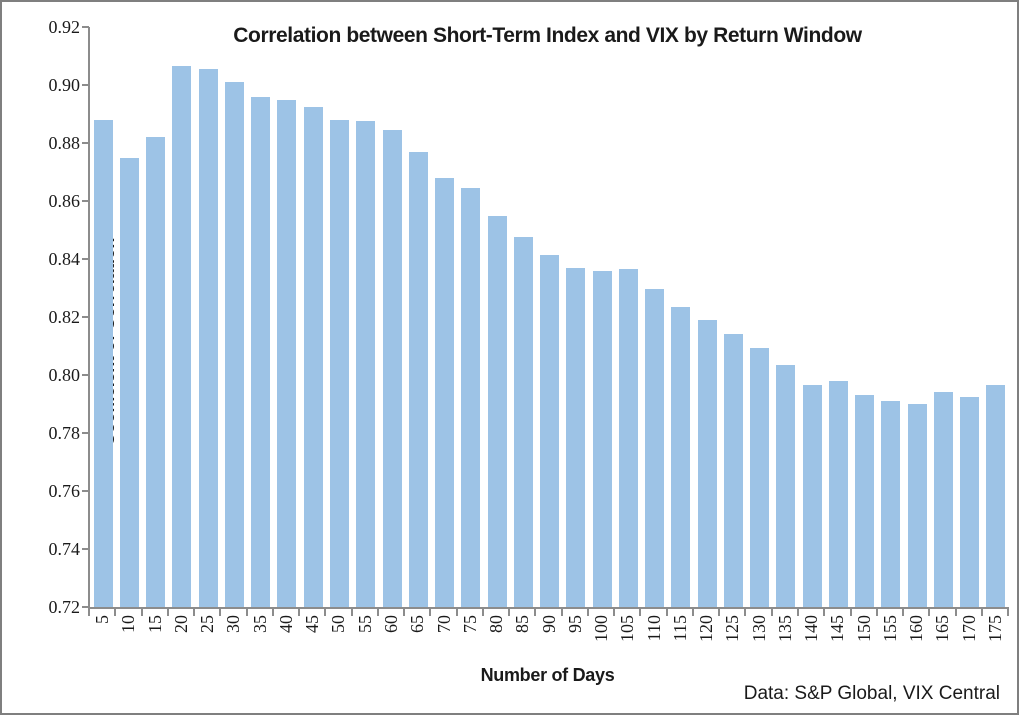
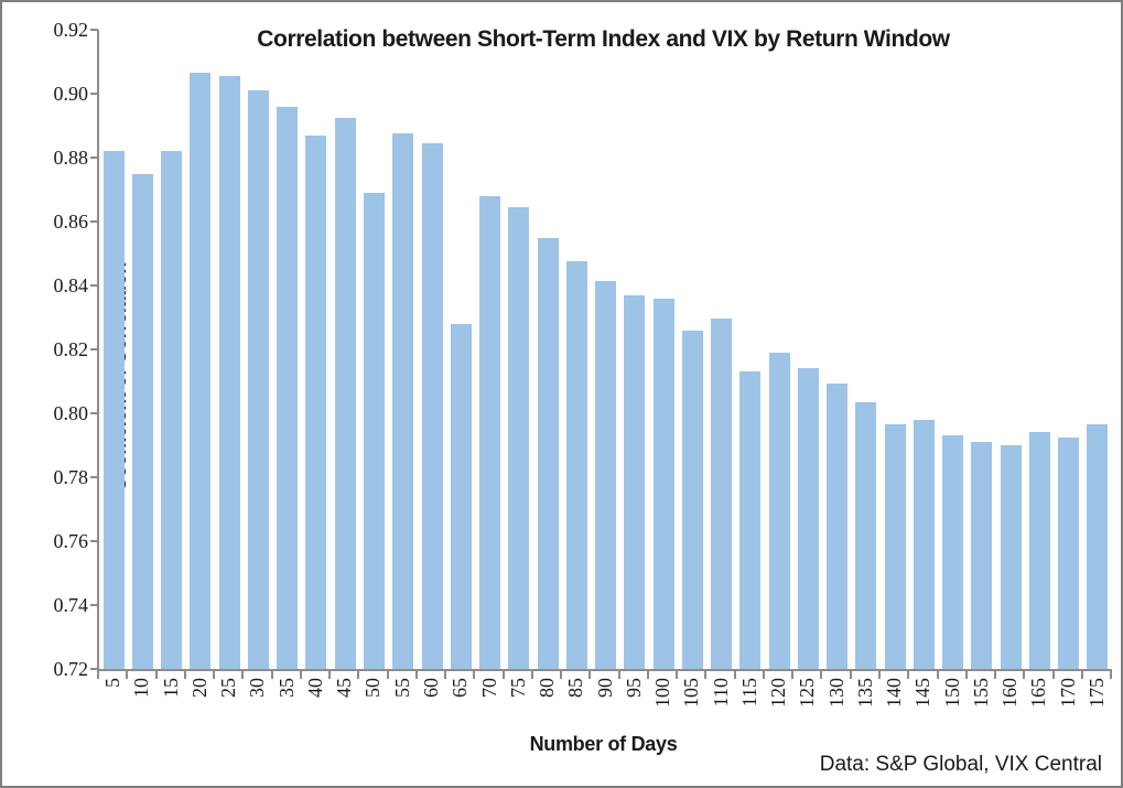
5: 0.888 -> 0.882
40: 0.895 -> 0.887
50: 0.888 -> 0.869
65: 0.877 -> 0.828
105: 0.837 -> 0.826
115: 0.824 -> 0.813
